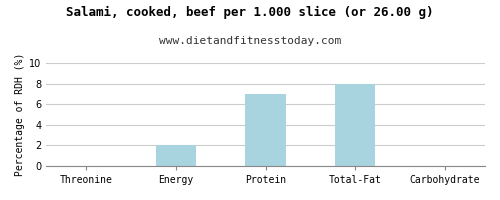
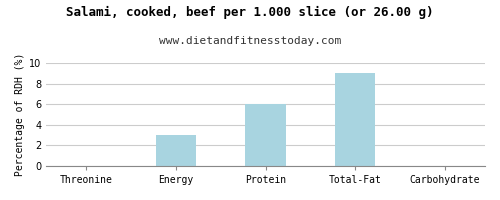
Energy: 2 -> 3
Protein: 7 -> 6
Total-Fat: 8 -> 9
